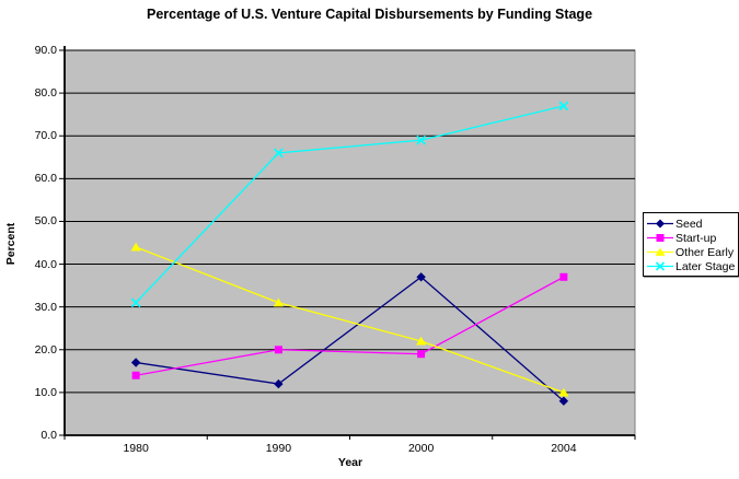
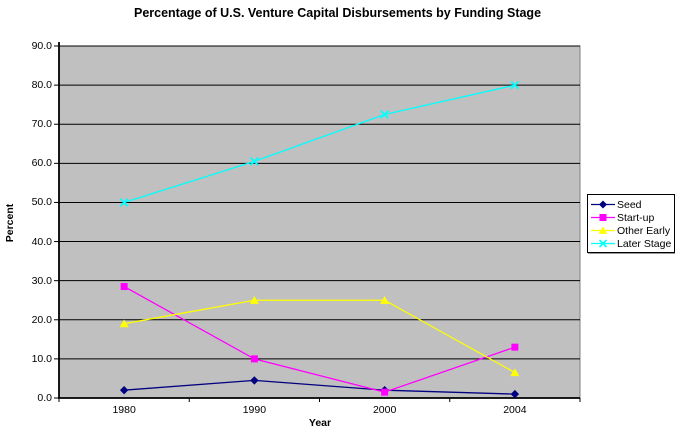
Seed/1980: 17 -> 2
Start-up/1980: 14 -> 28
Other Early/1980: 44 -> 19
Later Stage/1980: 31 -> 50
Seed/1990: 12 -> 4
Start-up/1990: 20 -> 10
Other Early/1990: 31 -> 25
Later Stage/1990: 66 -> 60
Seed/2000: 37 -> 2
Start-up/2000: 19 -> 2
Other Early/2000: 22 -> 25
Later Stage/2000: 69 -> 72
Seed/2004: 8 -> 1
Start-up/2004: 37 -> 13
Other Early/2004: 10 -> 6
Later Stage/2004: 77 -> 80
